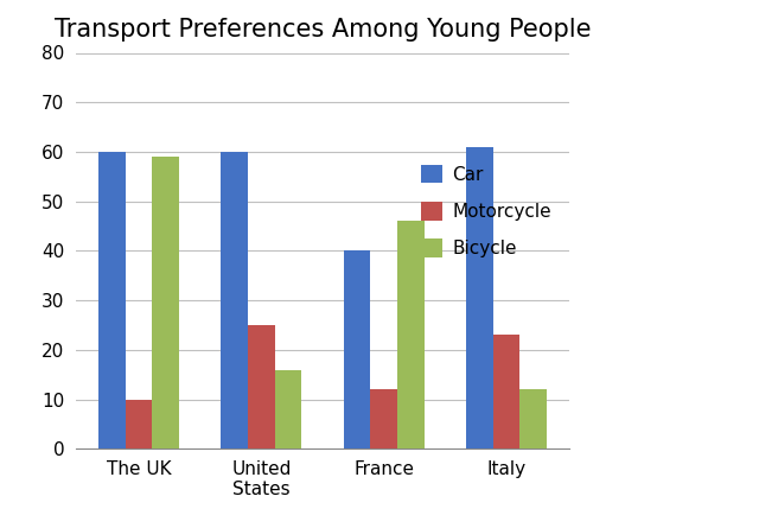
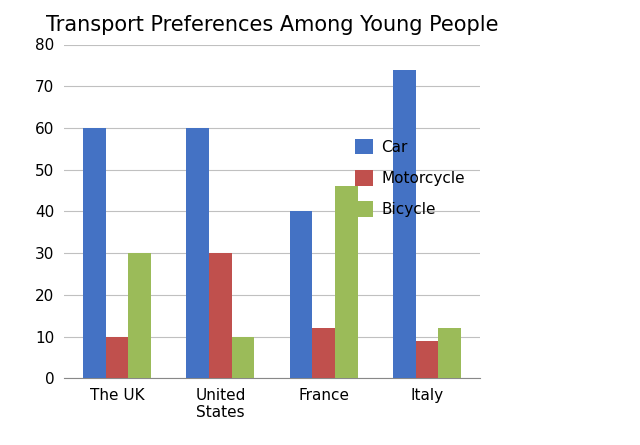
Bicycle/The UK: 59 -> 30
Motorcycle/United States: 25 -> 30
Bicycle/United States: 16 -> 10
Car/Italy: 61 -> 74
Motorcycle/Italy: 23 -> 9
